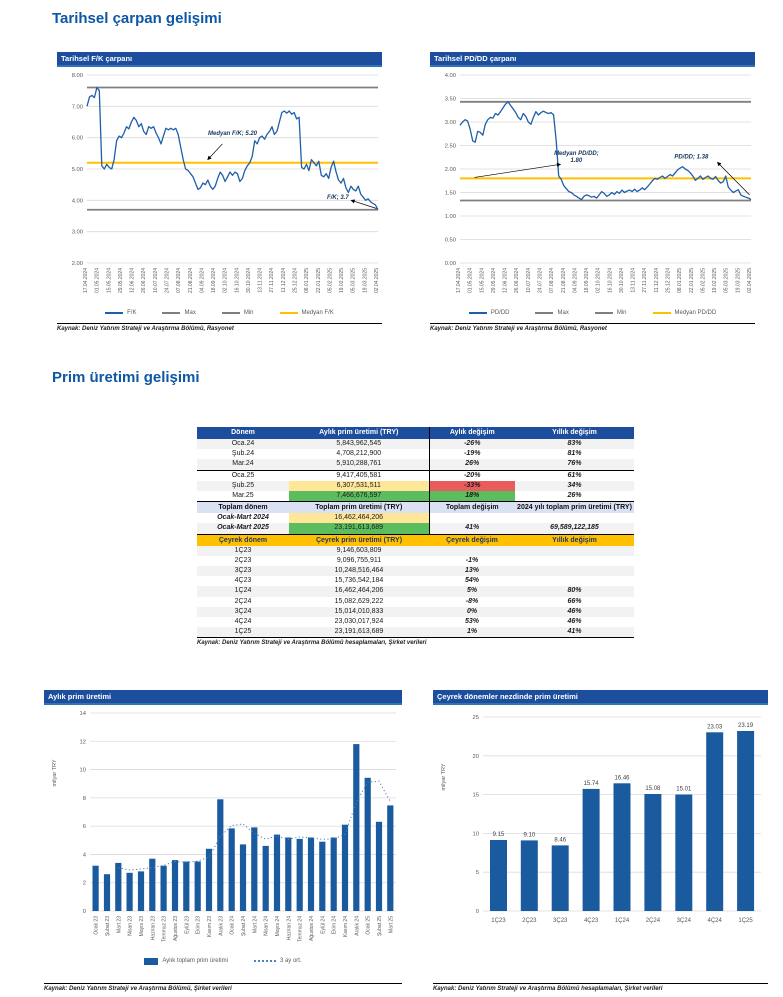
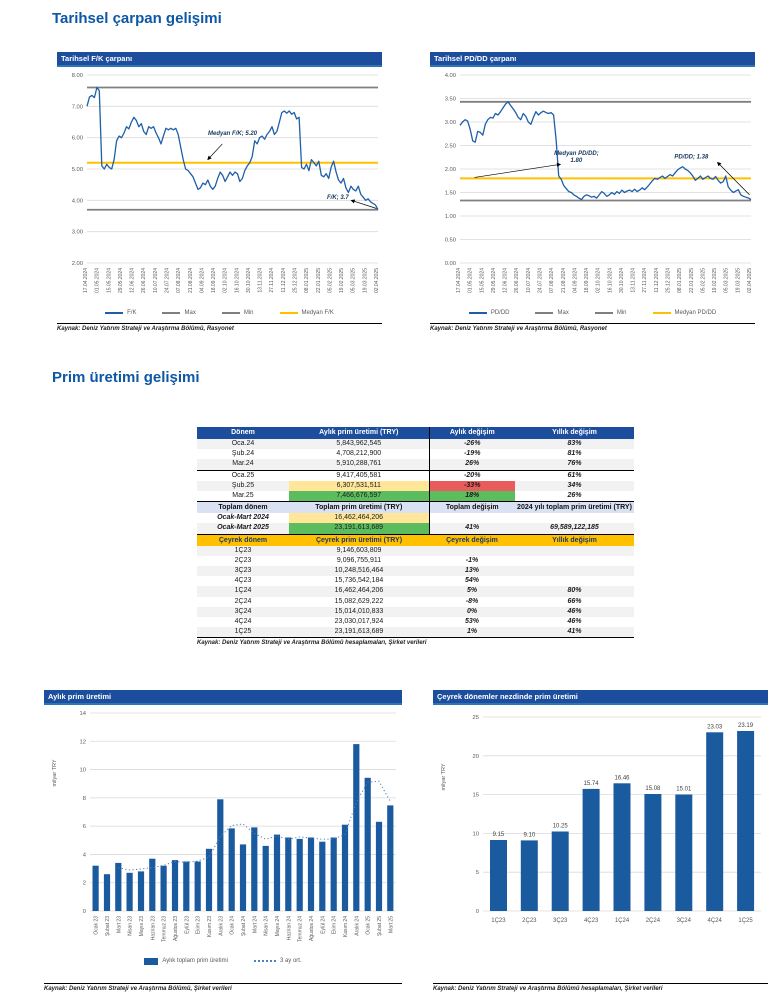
Çeyrek dönemler nezdinde prim üretimi/3Ç23: 8.46 -> 10.25
